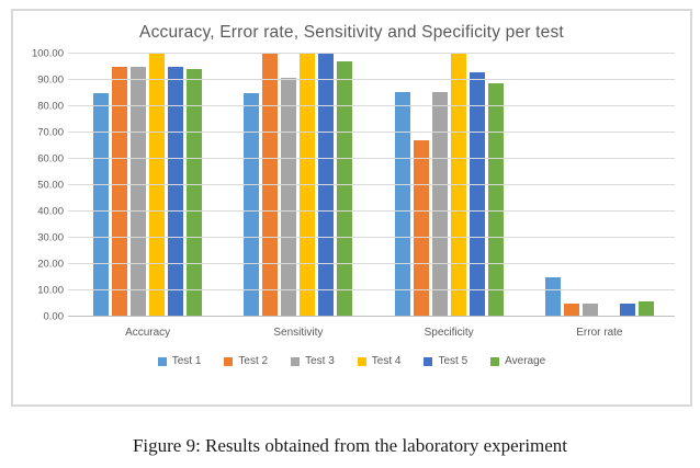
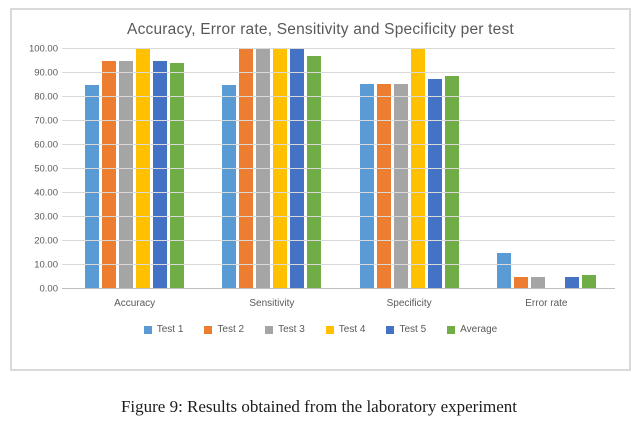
Test 3/Sensitivity: 91 -> 100
Test 2/Specificity: 67 -> 86
Test 5/Specificity: 93 -> 88
